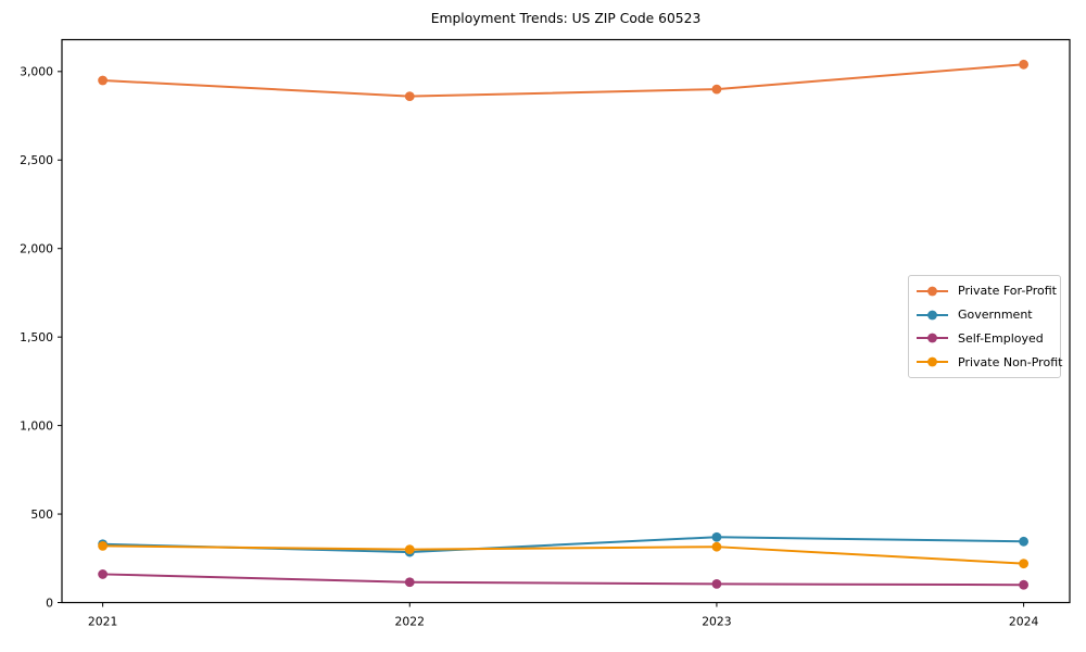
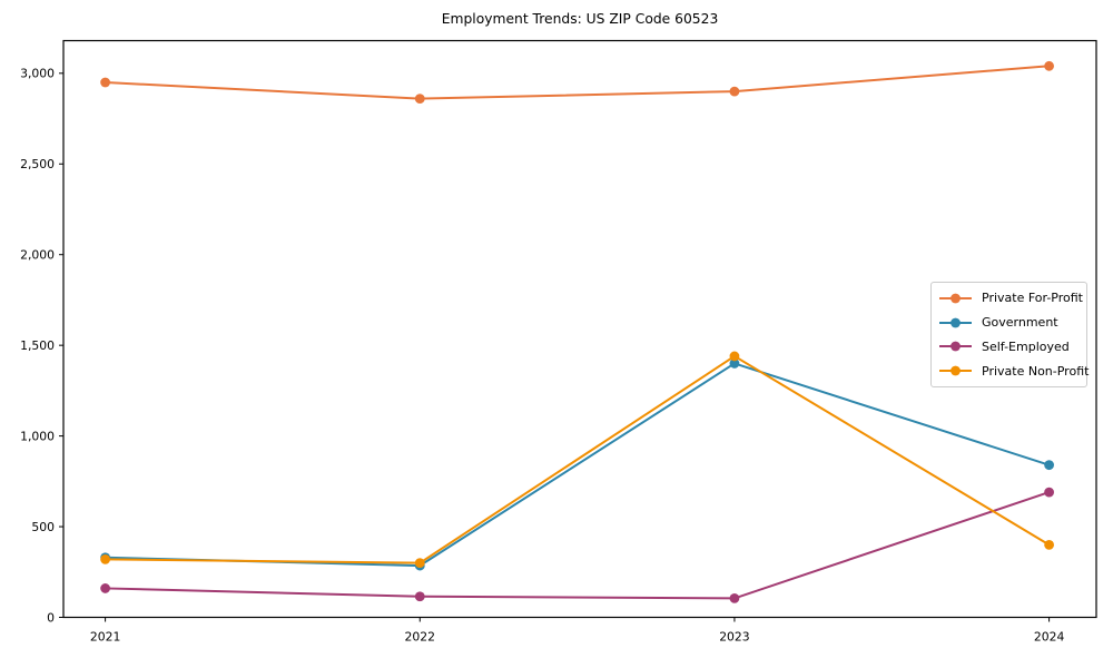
Government/2023: 370 -> 1400
Private Non-Profit/2023: 320 -> 1440
Government/2024: 340 -> 840
Self-Employed/2024: 100 -> 690
Private Non-Profit/2024: 220 -> 400
